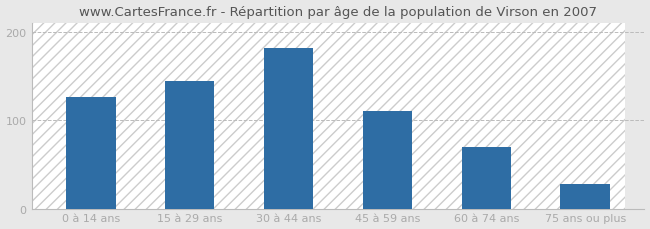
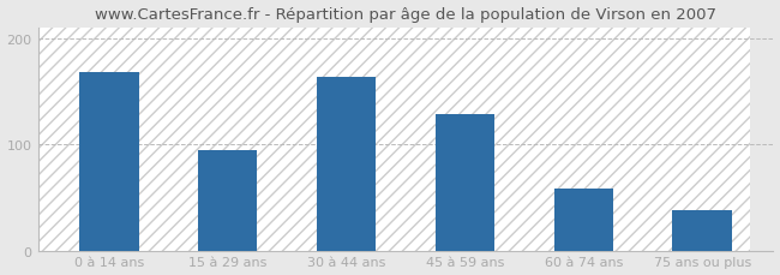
0 à 14 ans: 126 -> 168
15 à 29 ans: 144 -> 95
30 à 44 ans: 182 -> 163
45 à 59 ans: 110 -> 128
60 à 74 ans: 70 -> 58
75 ans ou plus: 28 -> 38
